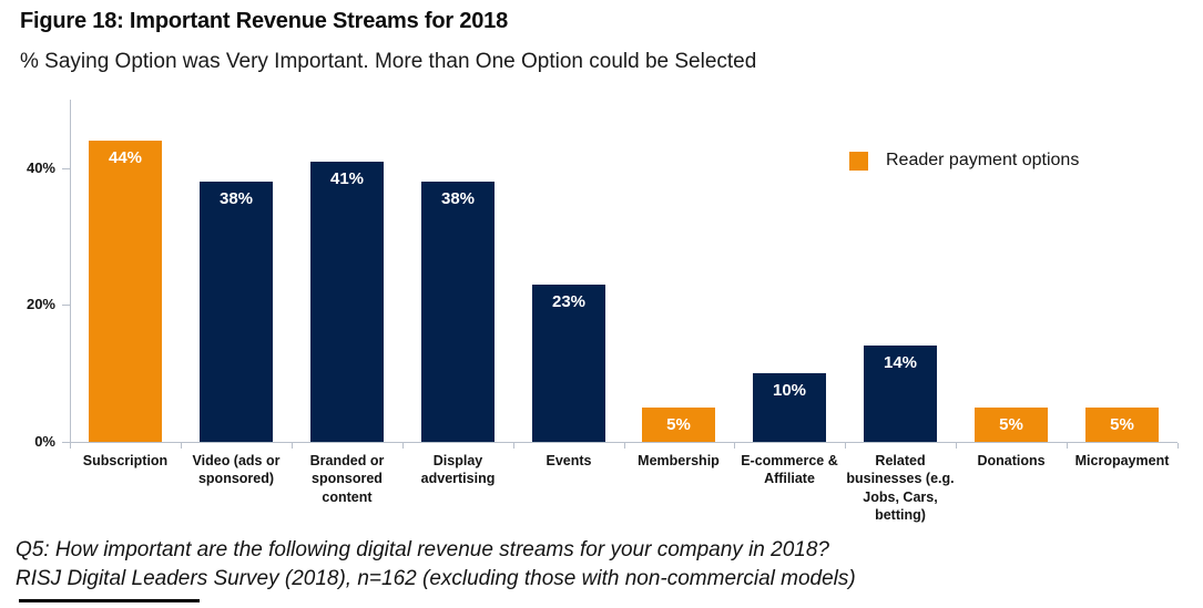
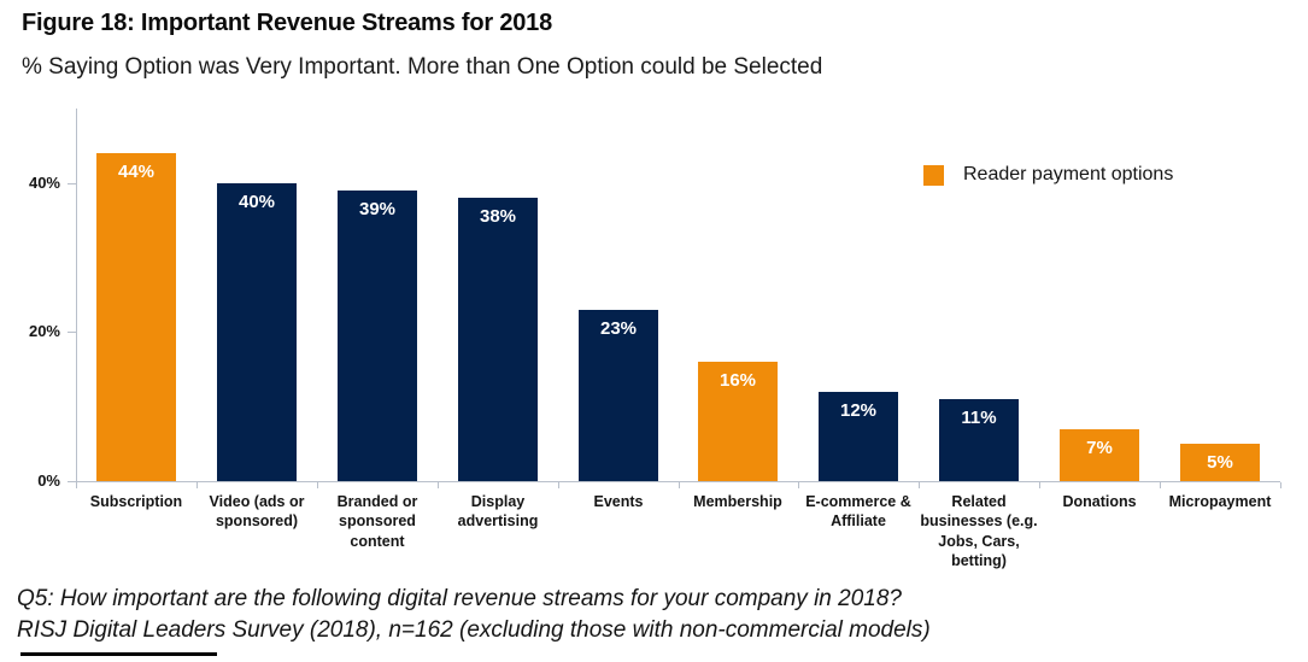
Video (ads or sponsored): 38% -> 40%
Branded or sponsored content: 41% -> 39%
Membership: 5% -> 16%
E-commerce & Affiliate: 10% -> 12%
Related businesses (e.g. Jobs, Cars, betting): 14% -> 11%
Donations: 5% -> 7%
